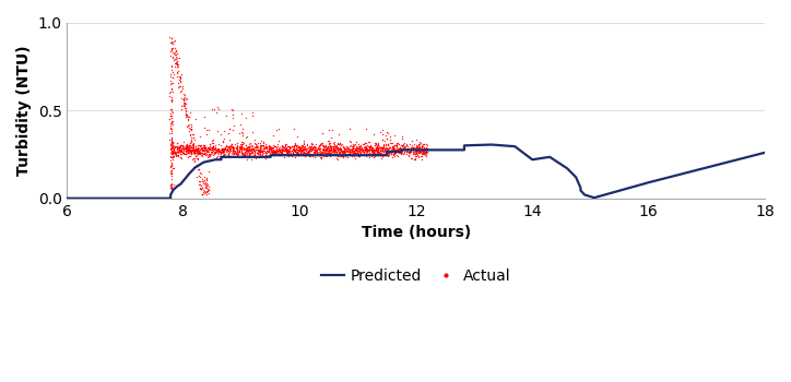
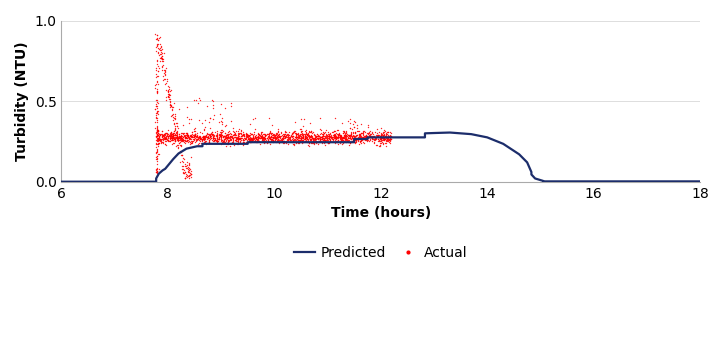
Predicted/14: 0.22 -> 0.28
Predicted/16: 0.09 -> 0.00
Predicted/18: 0.26 -> 0.00
